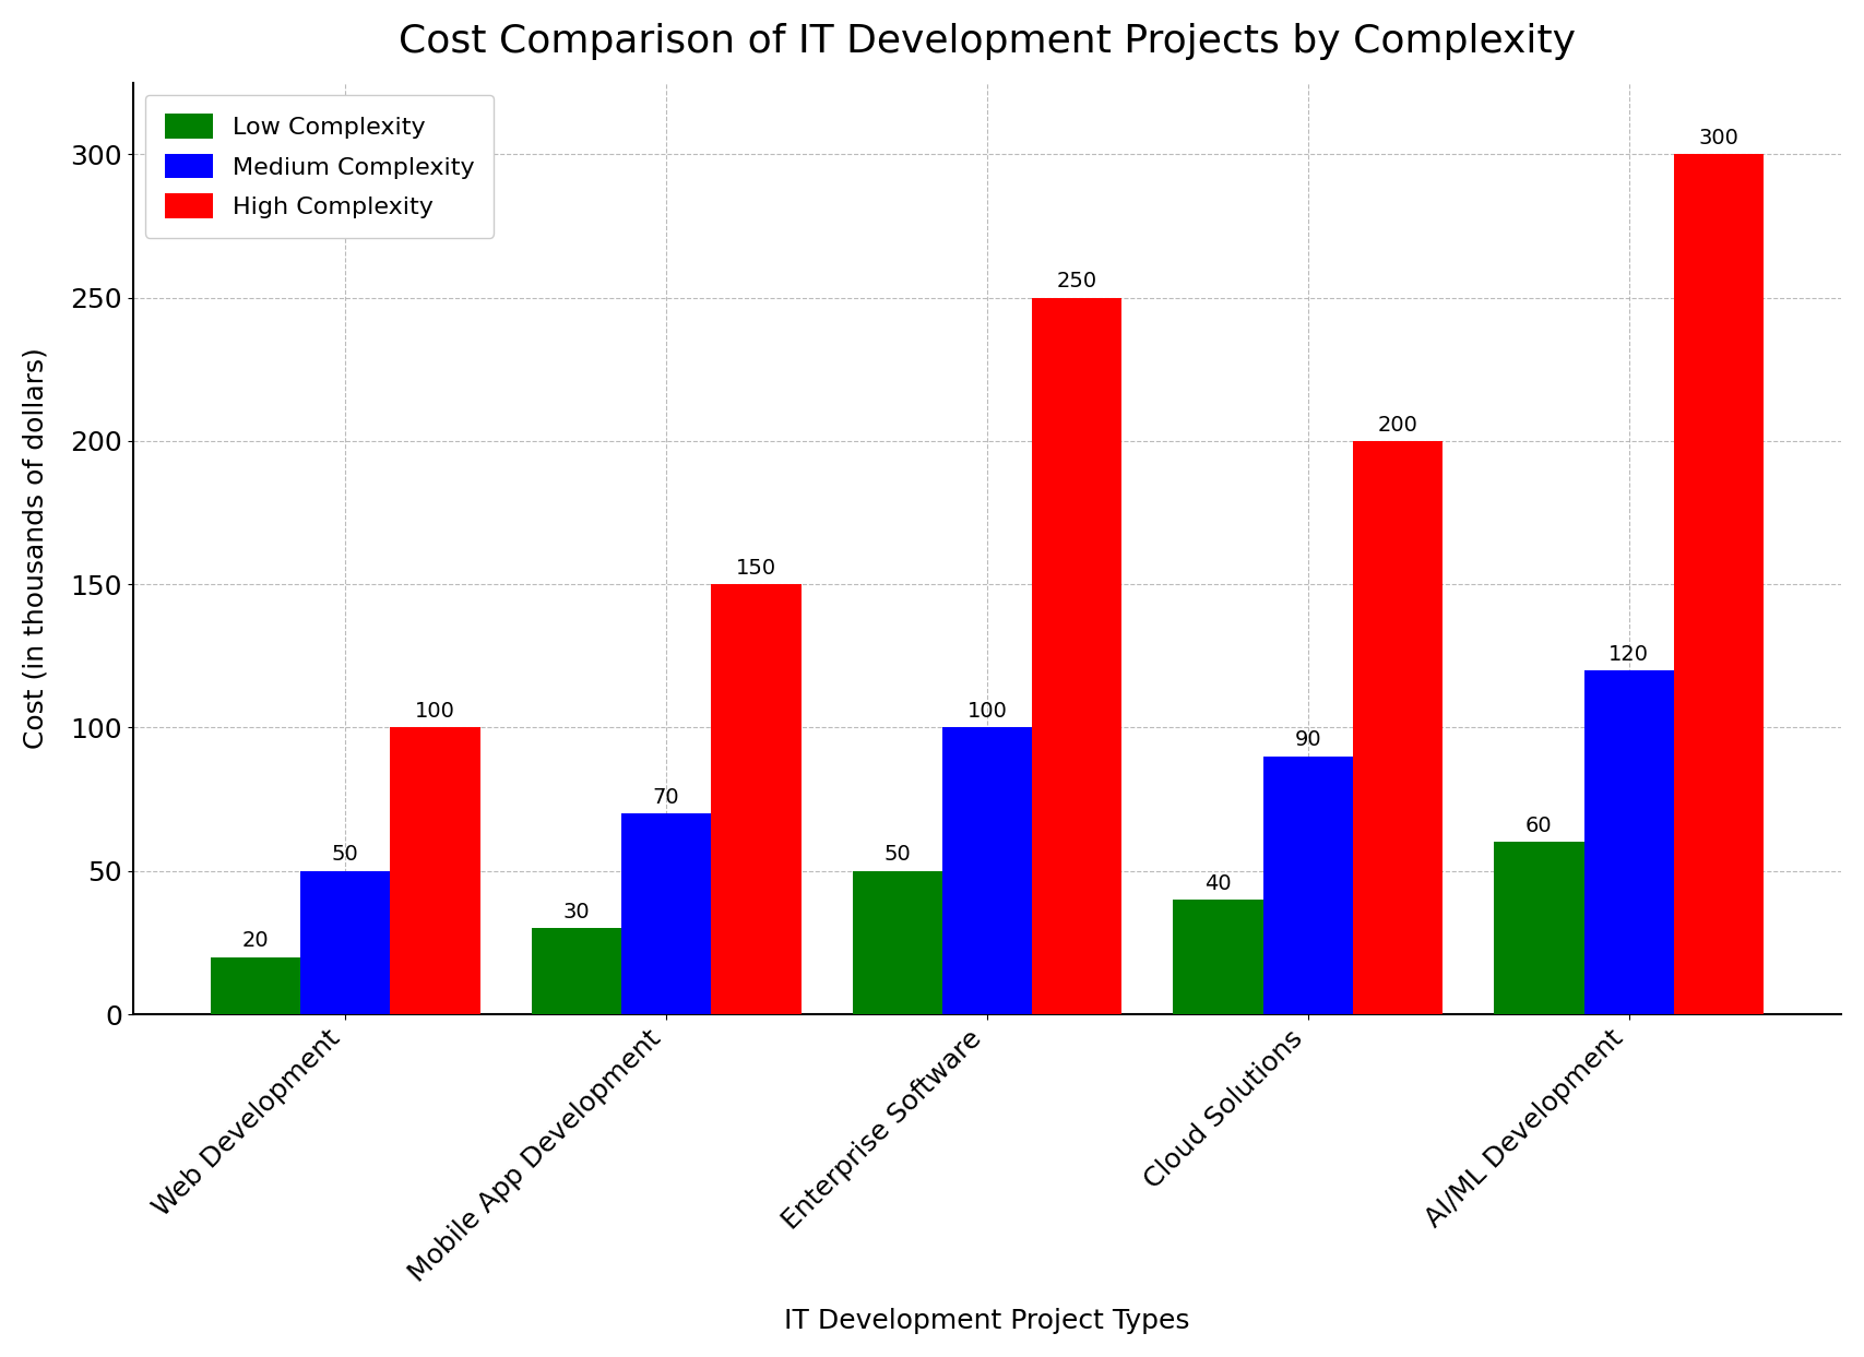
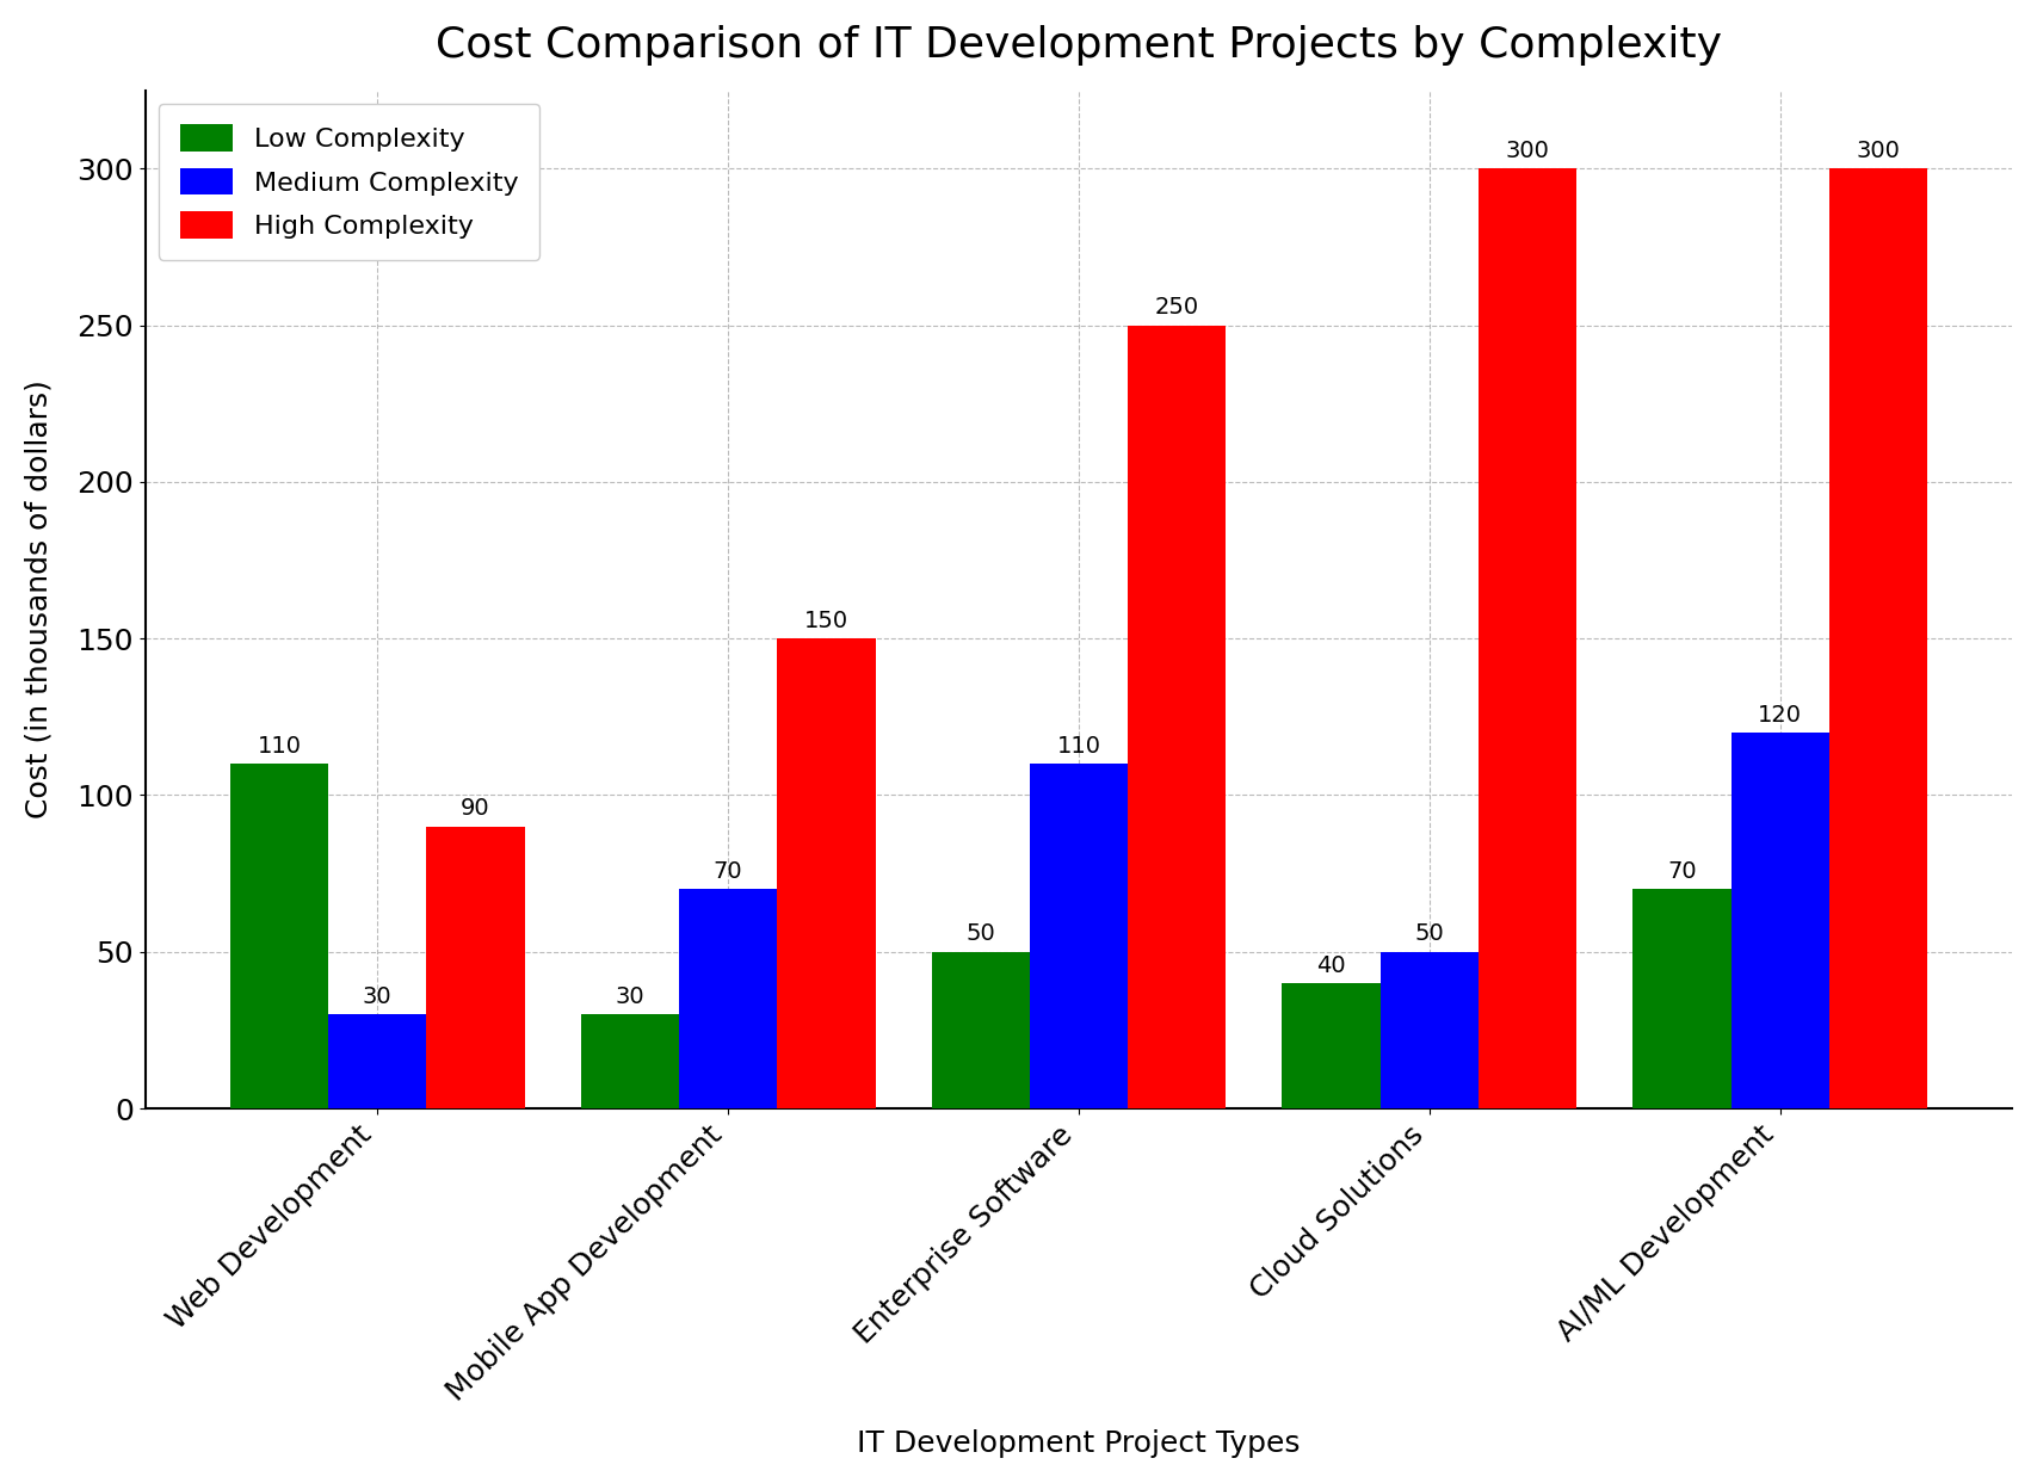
Low Complexity/Web Development: 20 -> 110
Medium Complexity/Web Development: 50 -> 30
High Complexity/Web Development: 100 -> 90
Medium Complexity/Enterprise Software: 100 -> 110
Medium Complexity/Cloud Solutions: 90 -> 50
High Complexity/Cloud Solutions: 200 -> 300
Low Complexity/AI/ML Development: 60 -> 70
